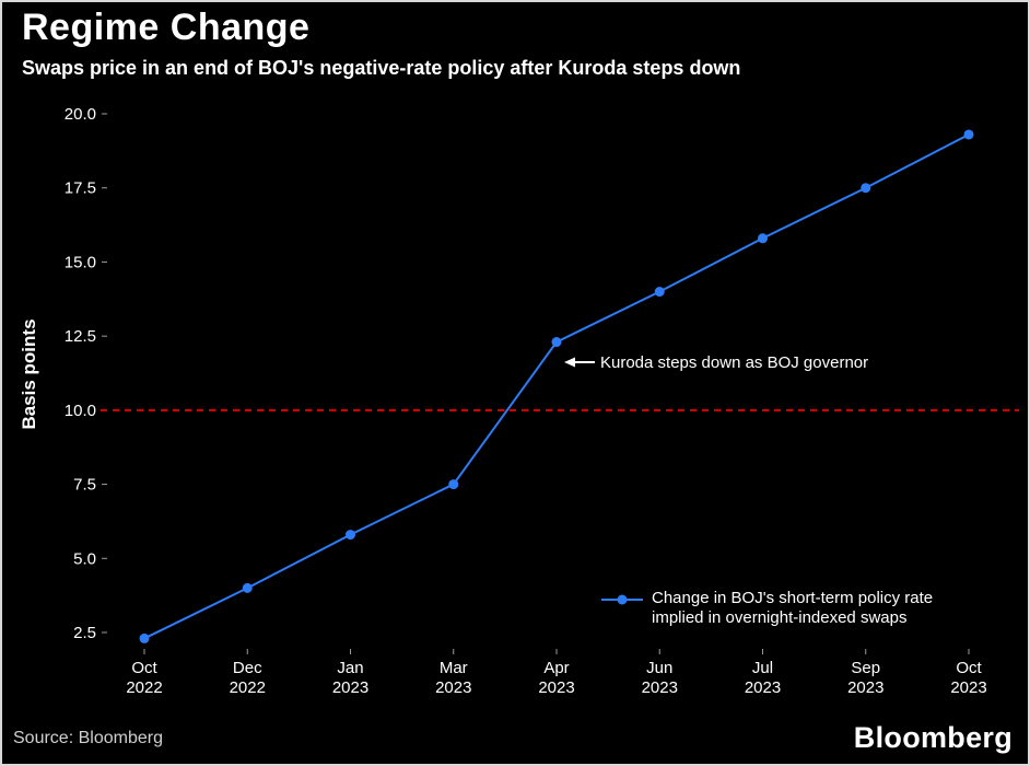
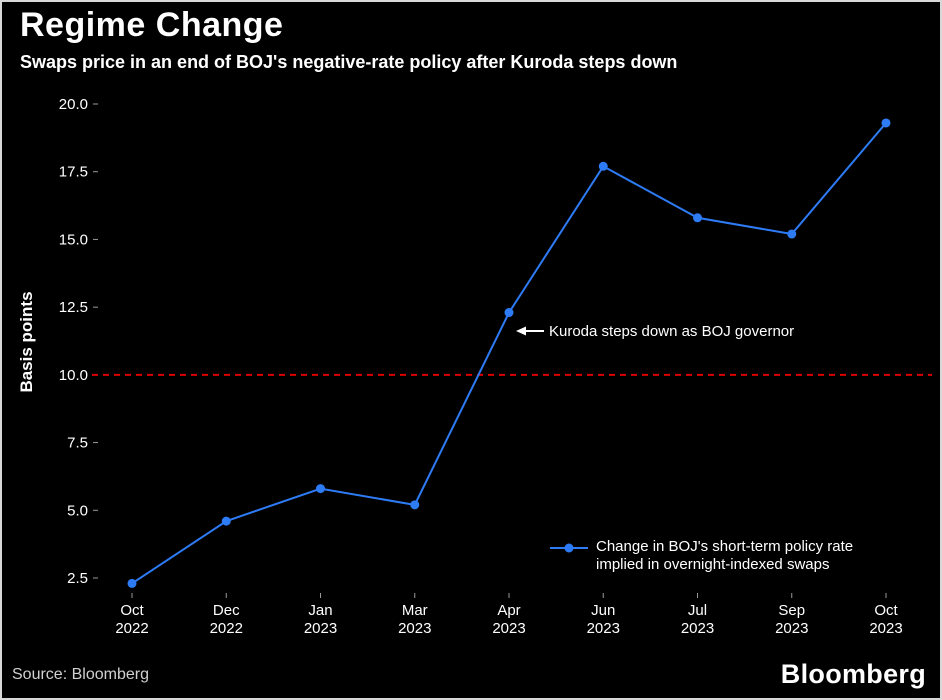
Dec 2022: 4.0 -> 4.6
Mar 2023: 7.5 -> 5.2
Jun 2023: 14.0 -> 17.7
Sep 2023: 17.5 -> 15.2
